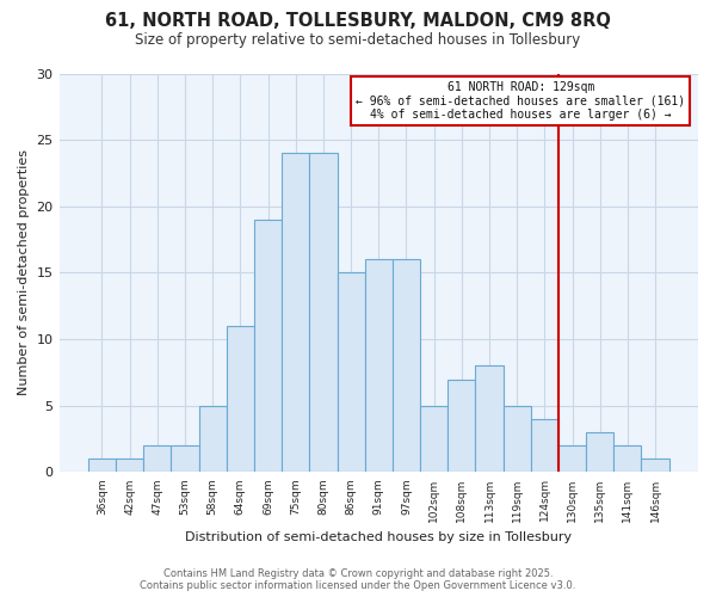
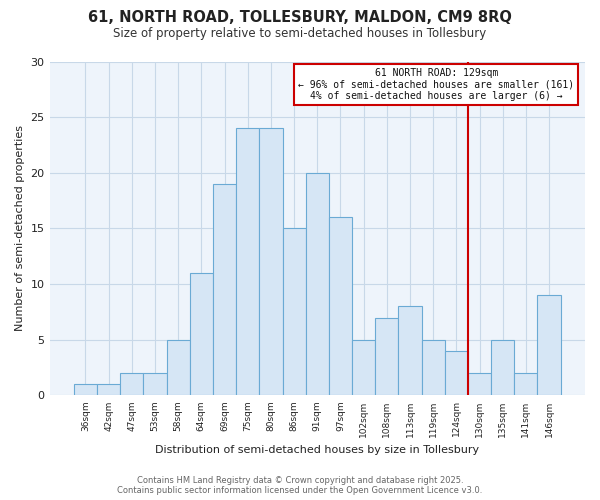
91sqm: 16 -> 20
135sqm: 3 -> 5
146sqm: 1 -> 9
